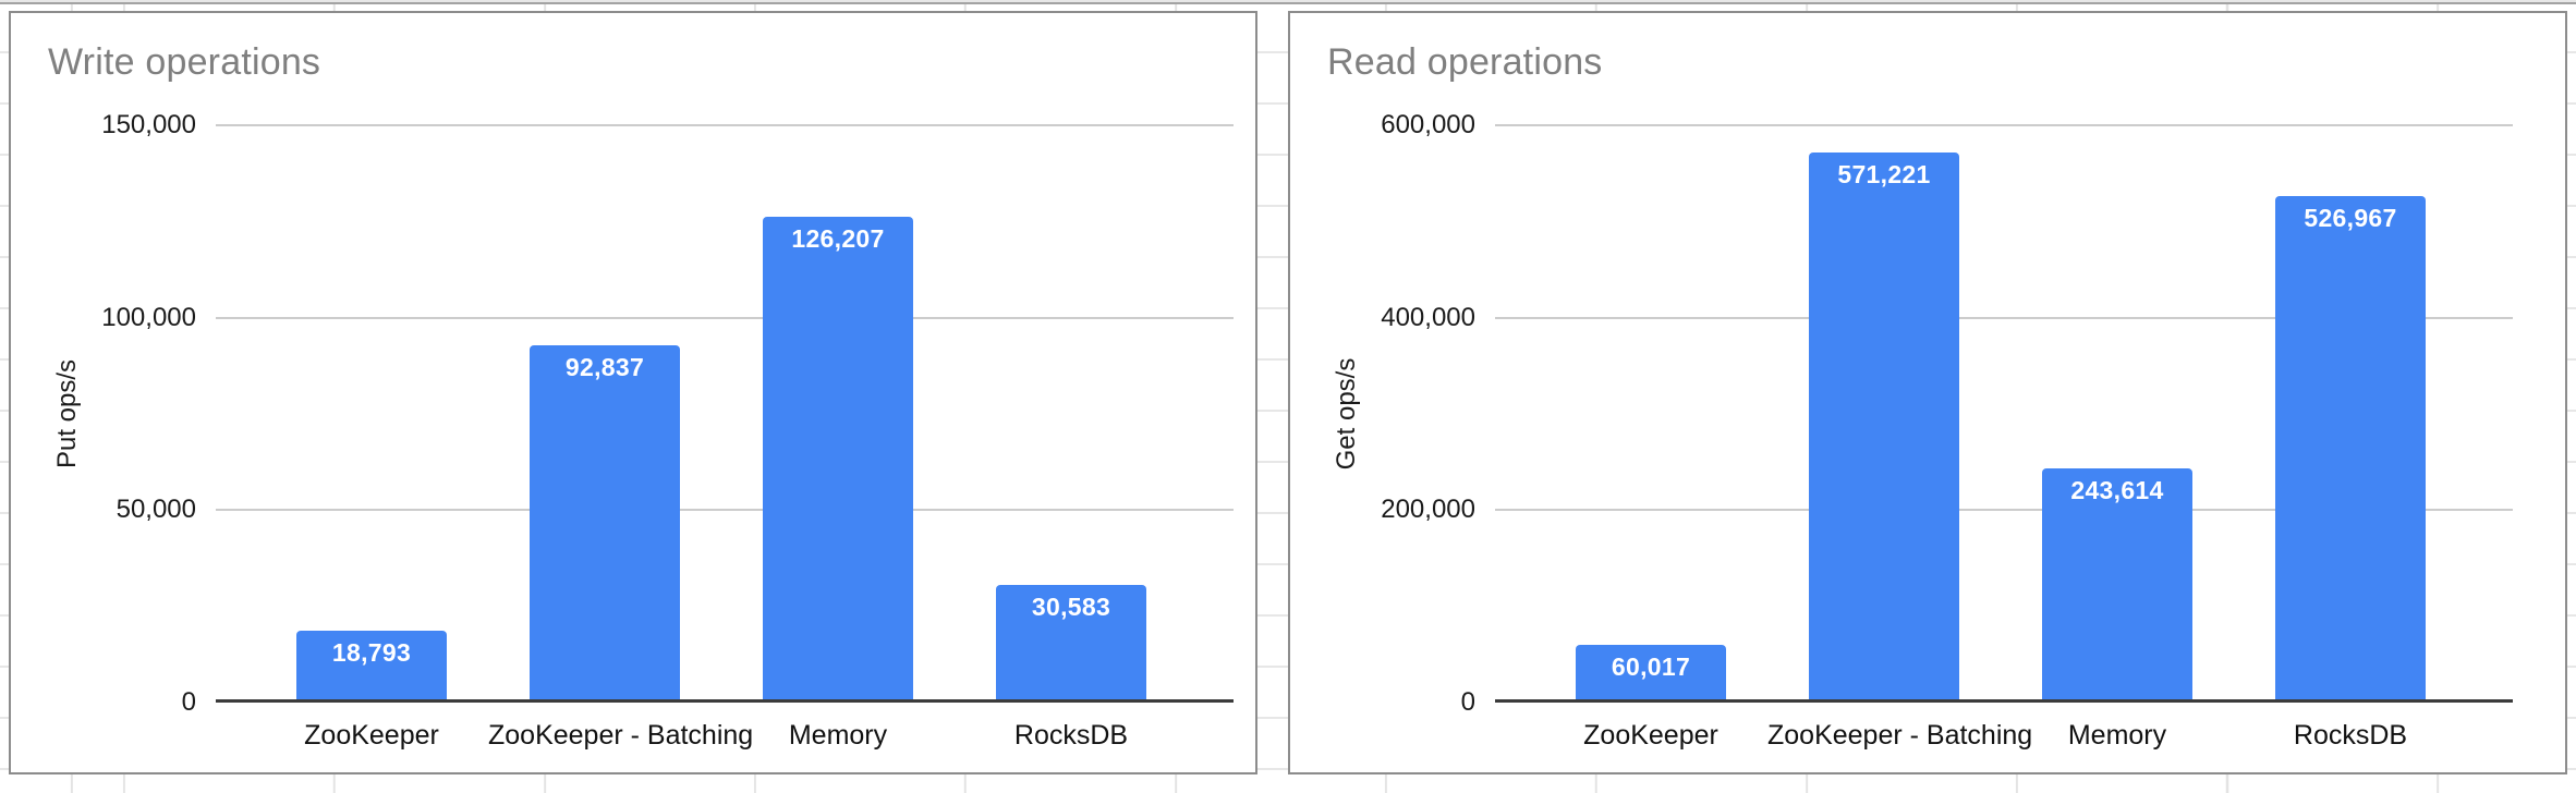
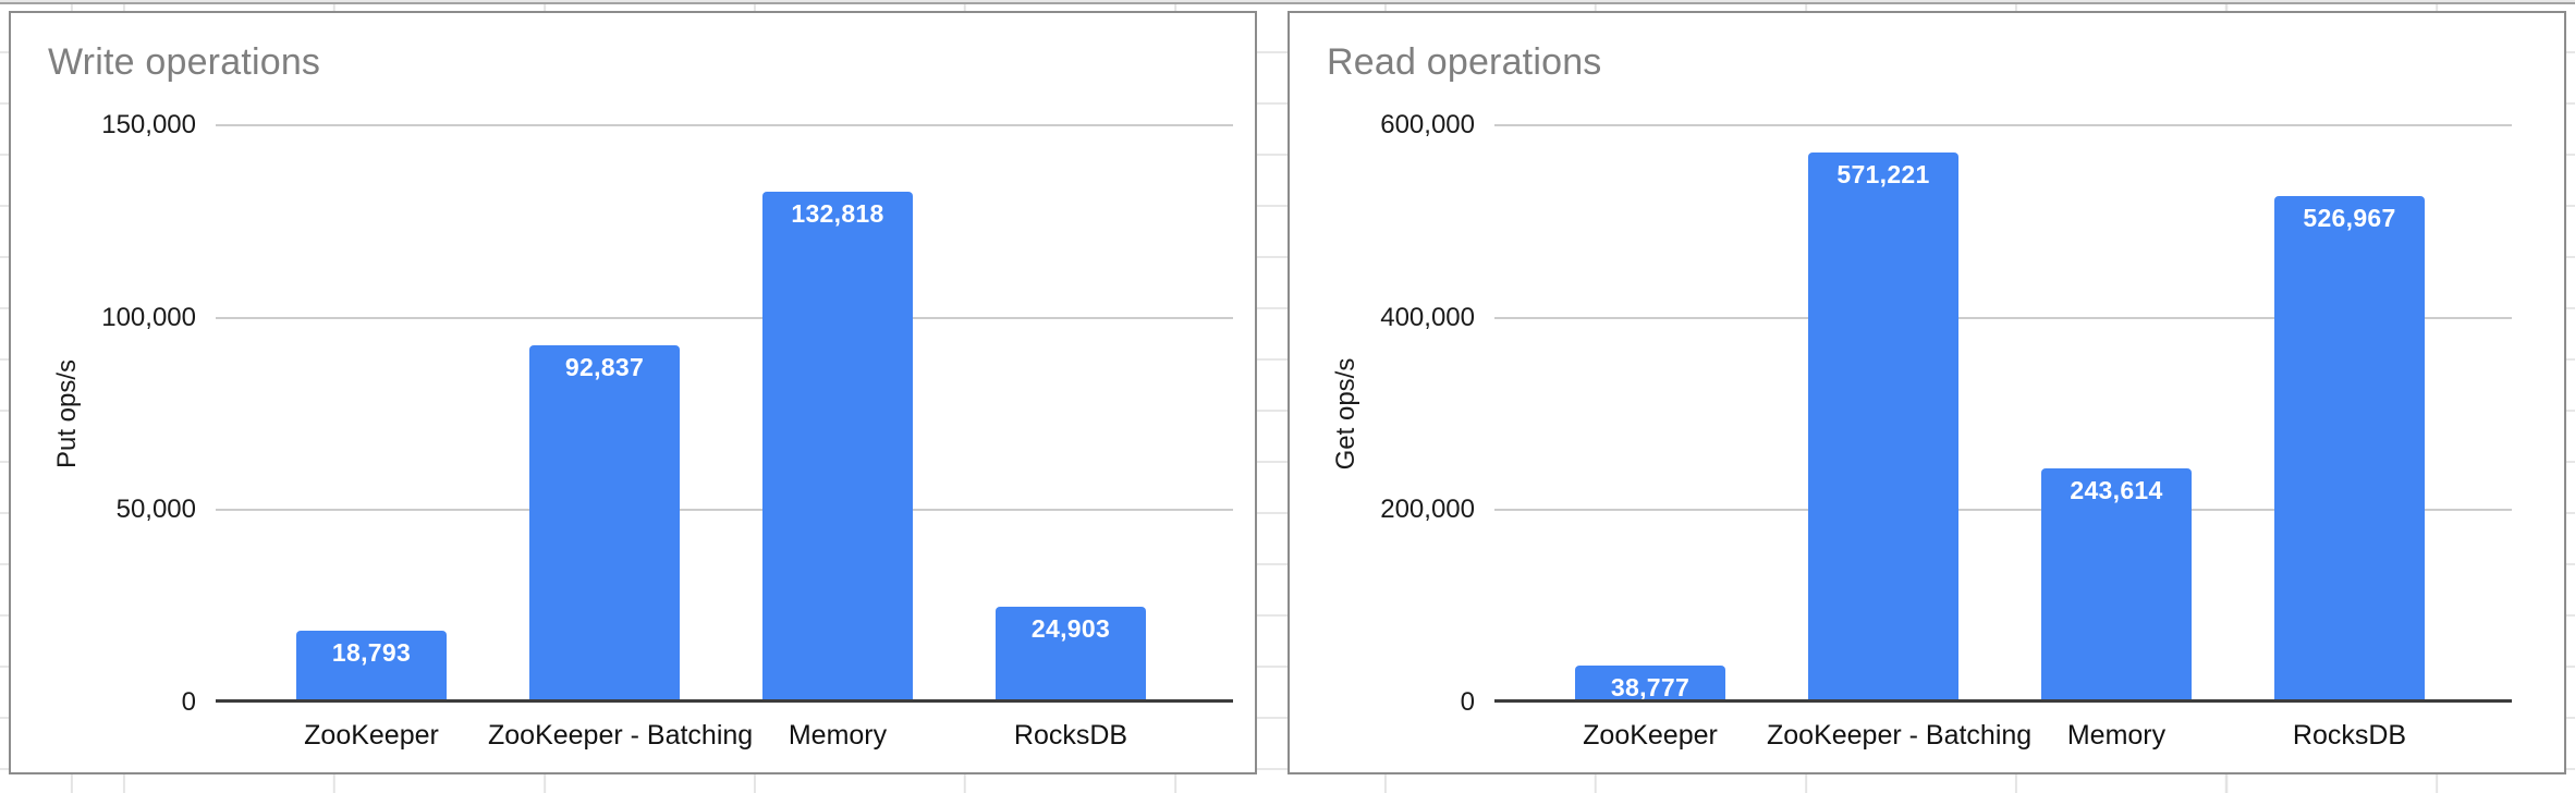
Write operations/Memory: 126,207 -> 132,818
Write operations/RocksDB: 30,583 -> 24,903
Read operations/ZooKeeper: 60,017 -> 38,777
